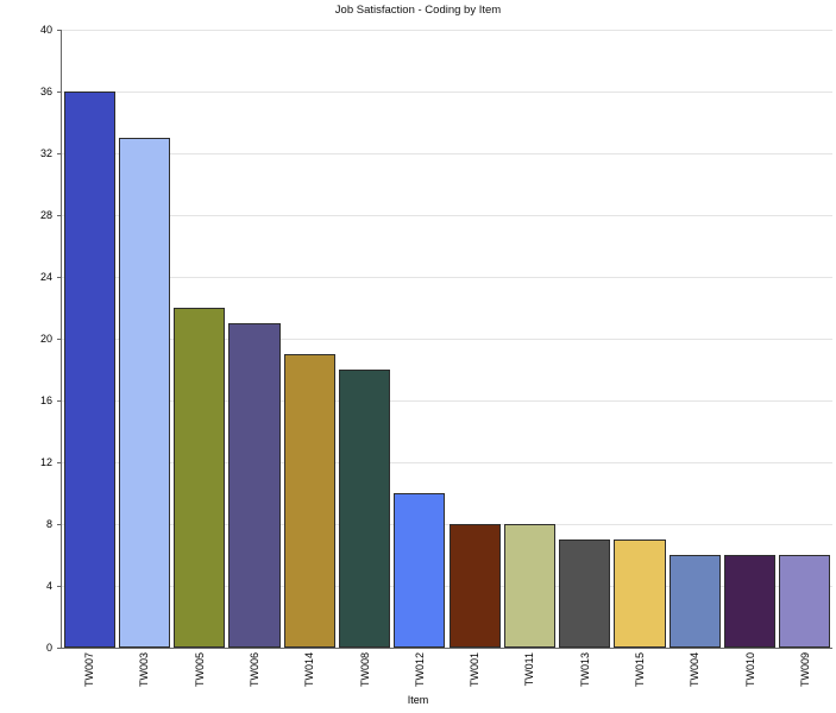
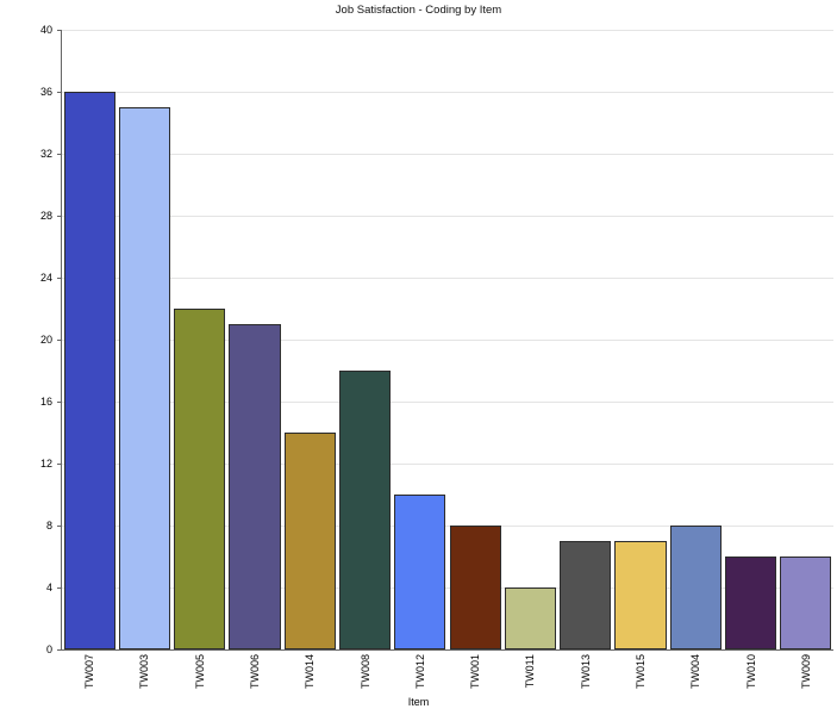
TW003: 33 -> 35
TW014: 19 -> 14
TW011: 8 -> 4
TW004: 6 -> 8
